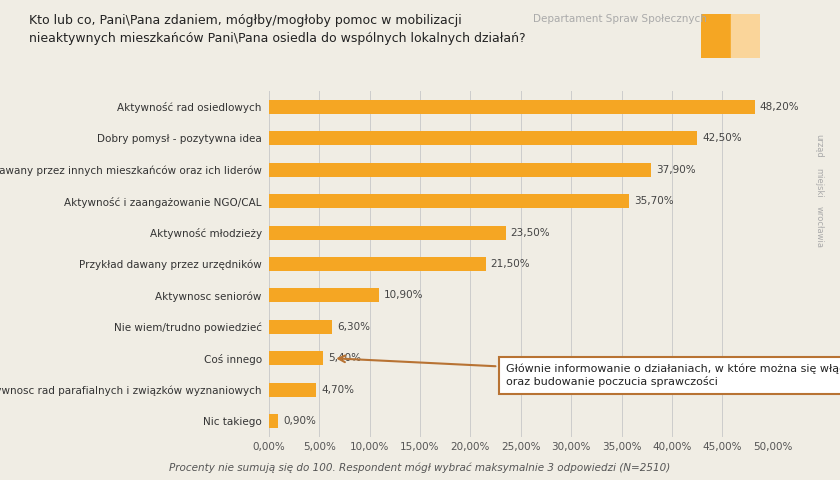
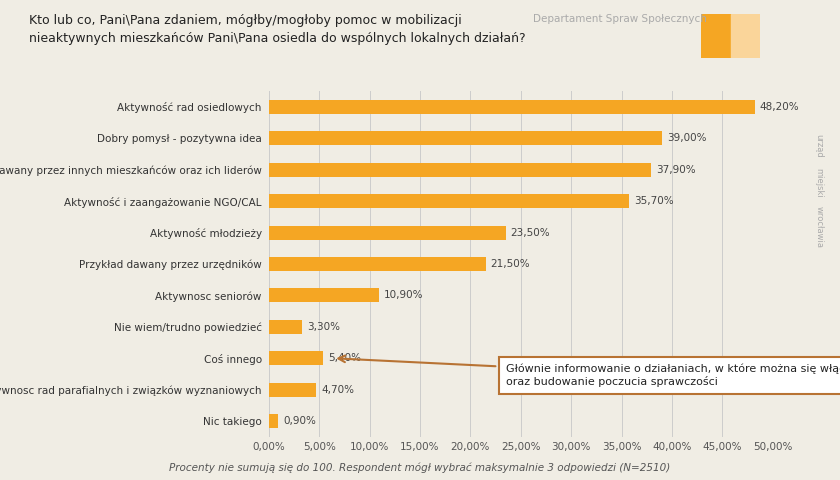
Dobry pomysł - pozytywna idea: 42,50% -> 39,00%
Nie wiem/trudno powiedzieć: 6,30% -> 3,30%
